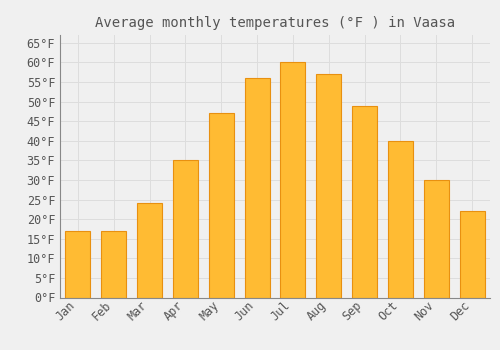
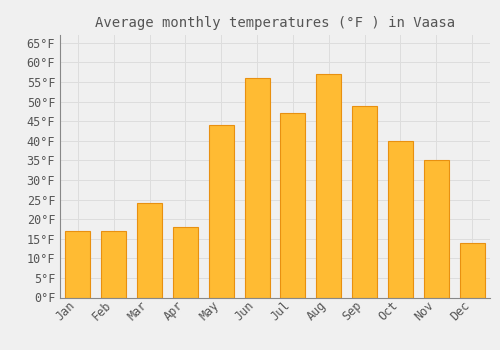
Apr: 35°F -> 18°F
May: 47°F -> 44°F
Jul: 60°F -> 47°F
Nov: 30°F -> 35°F
Dec: 22°F -> 14°F
